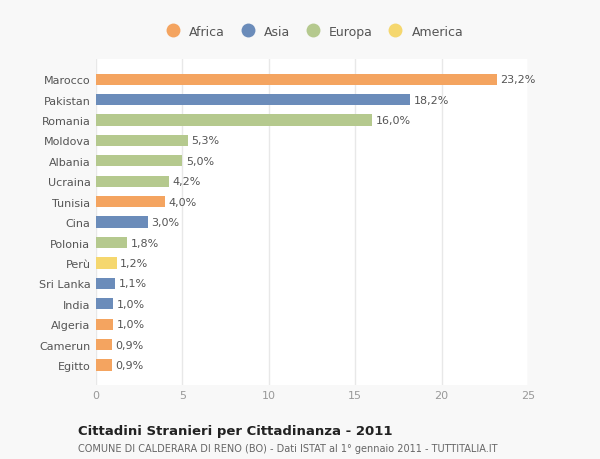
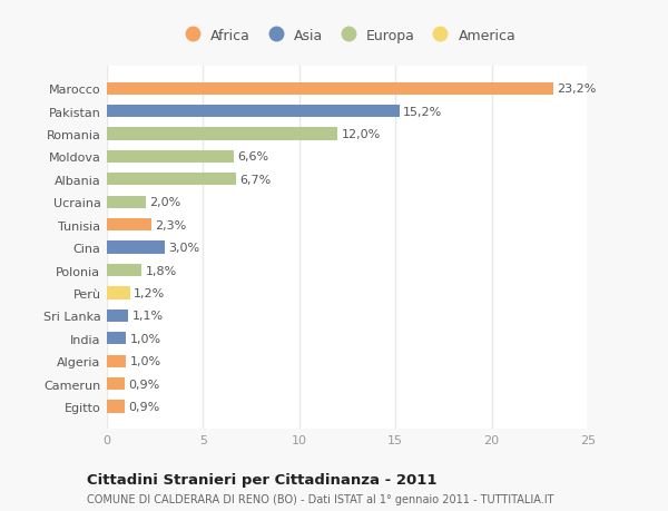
Pakistan: 18,2% -> 15,2%
Romania: 16,0% -> 12,0%
Moldova: 5,3% -> 6,6%
Albania: 5,0% -> 6,7%
Ucraina: 4,2% -> 2,0%
Tunisia: 4,0% -> 2,3%
